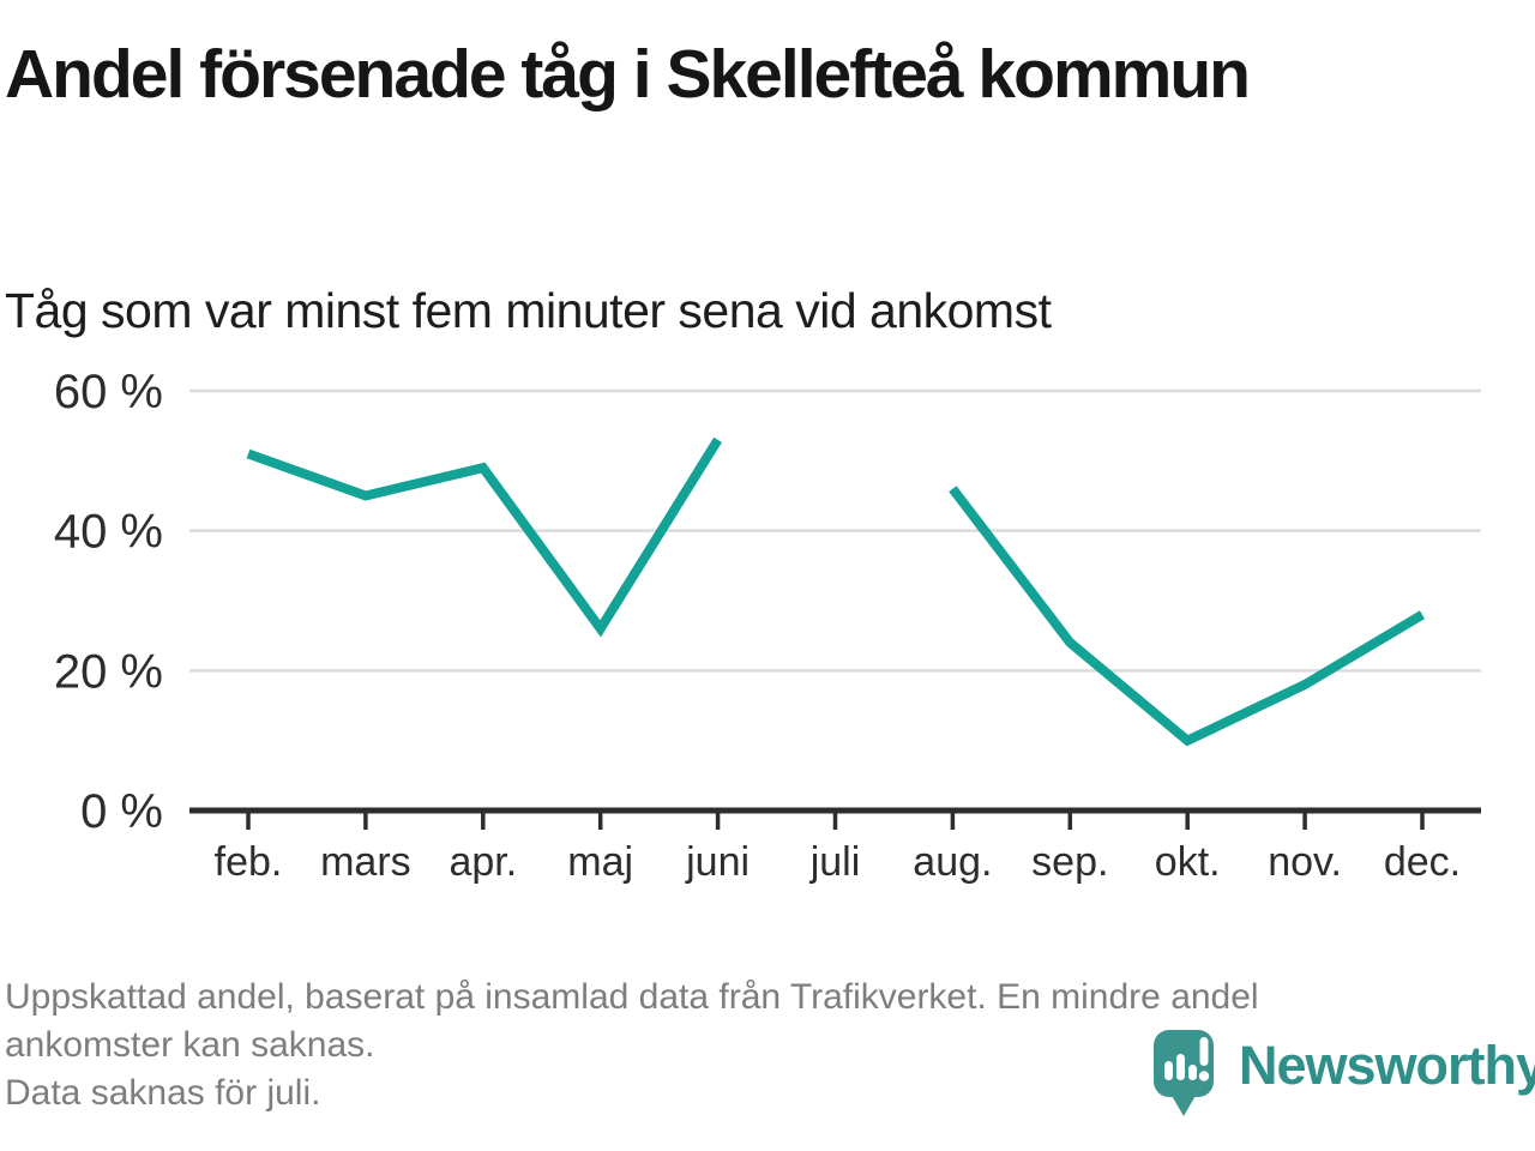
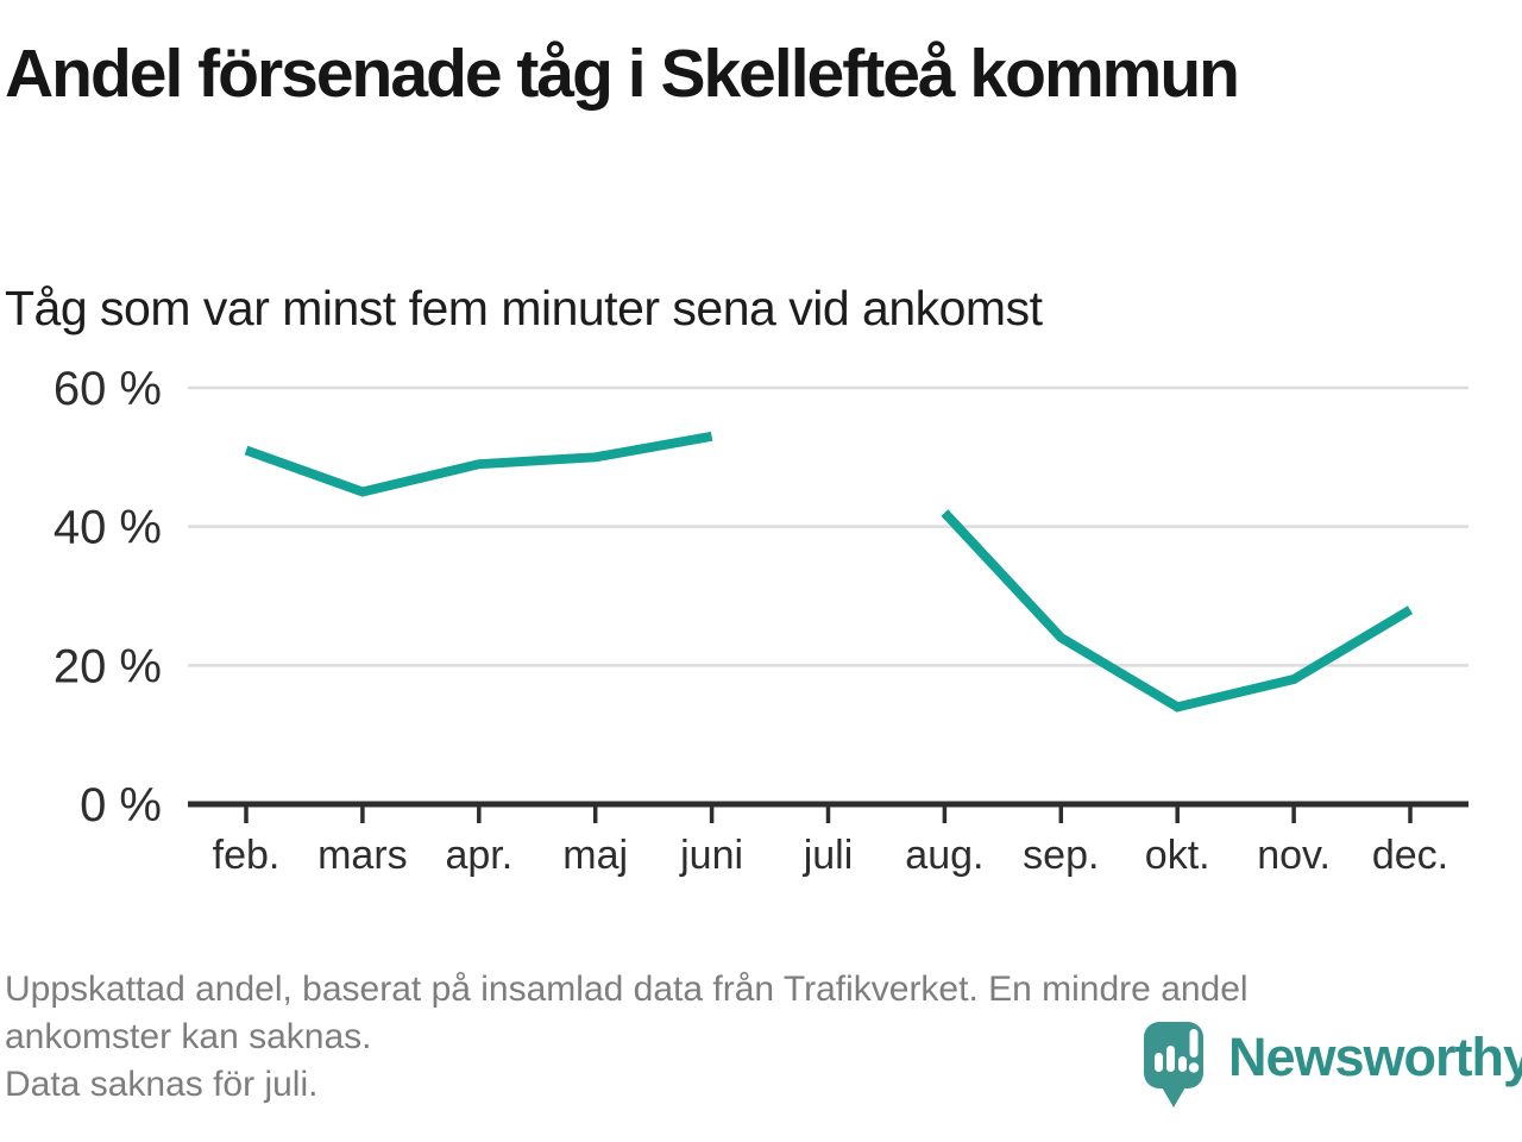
maj: 26% -> 50%
aug.: 46% -> 42%
okt.: 10% -> 14%
